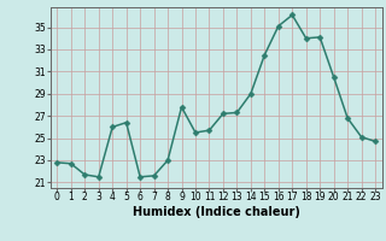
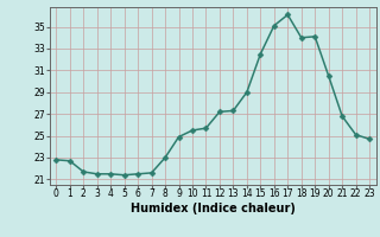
4: 26.0 -> 21.5
5: 26.4 -> 21.4
9: 27.8 -> 24.9
